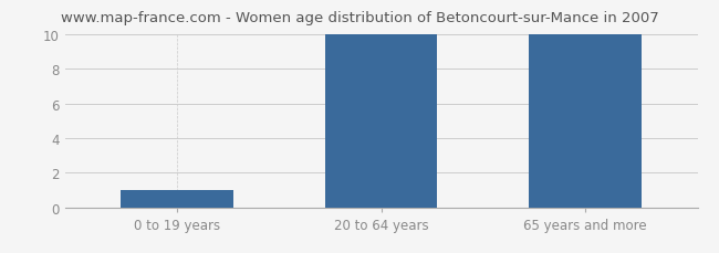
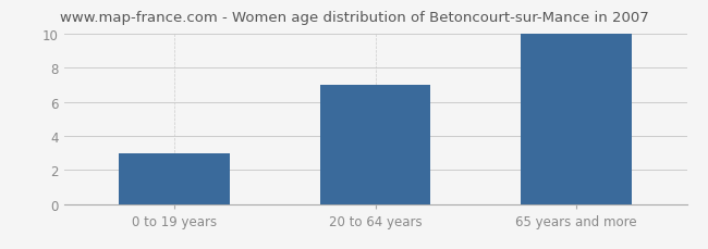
0 to 19 years: 1 -> 3
20 to 64 years: 10 -> 7
